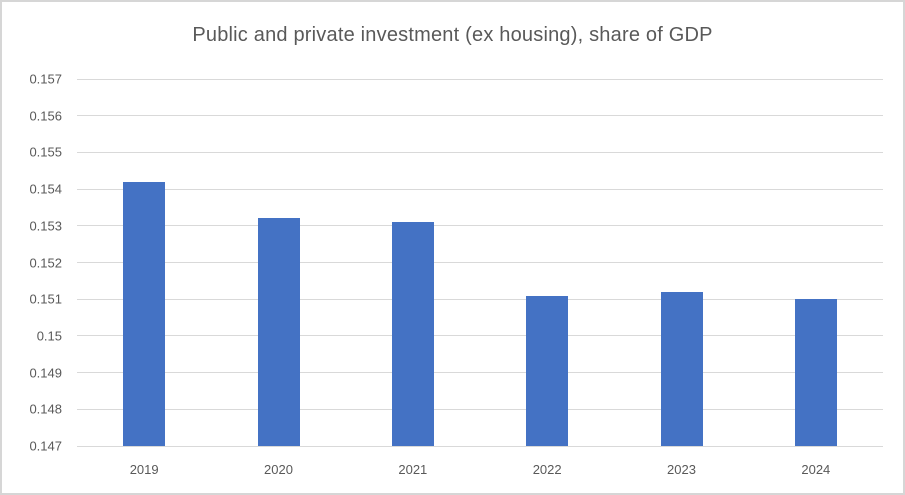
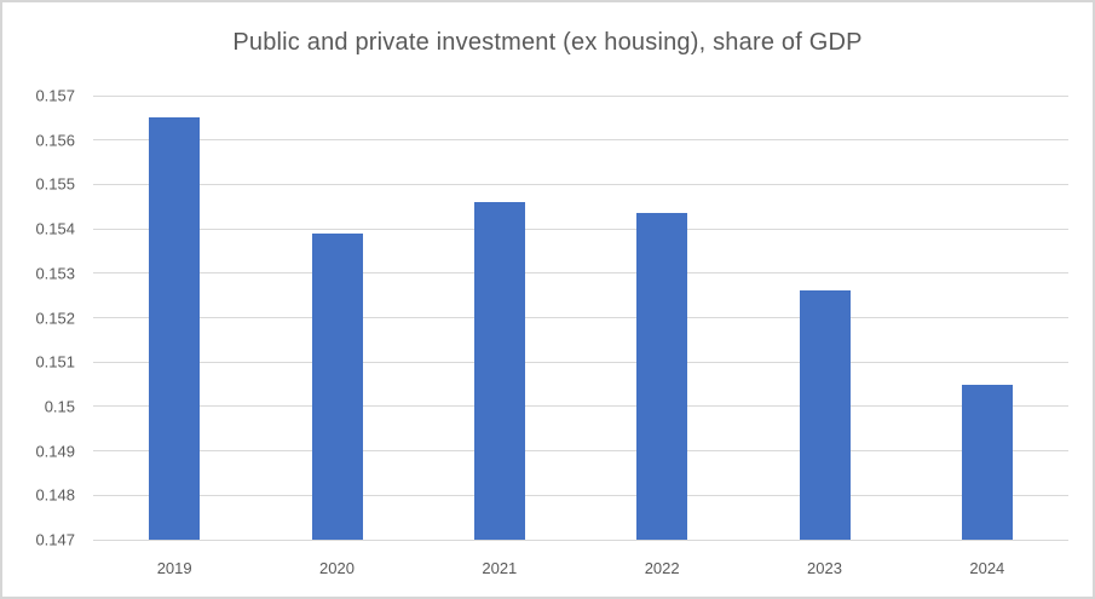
2019: 0.1542 -> 0.1565
2020: 0.1532 -> 0.1539
2021: 0.1531 -> 0.1546
2022: 0.1511 -> 0.1543
2023: 0.1512 -> 0.1526
2024: 0.1510 -> 0.1505
